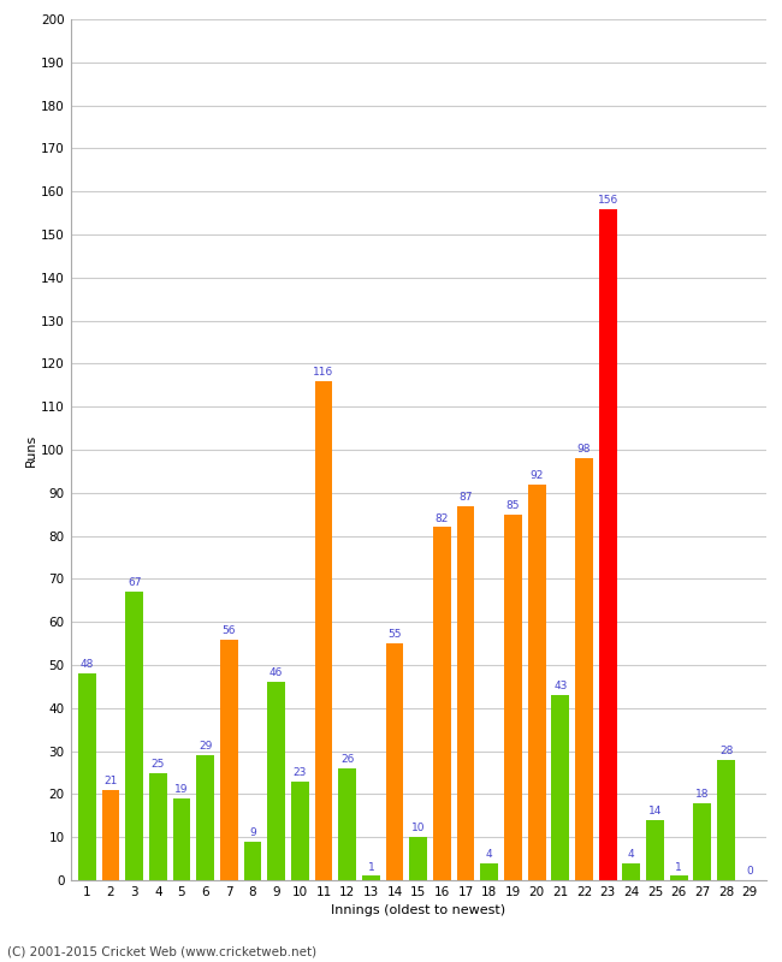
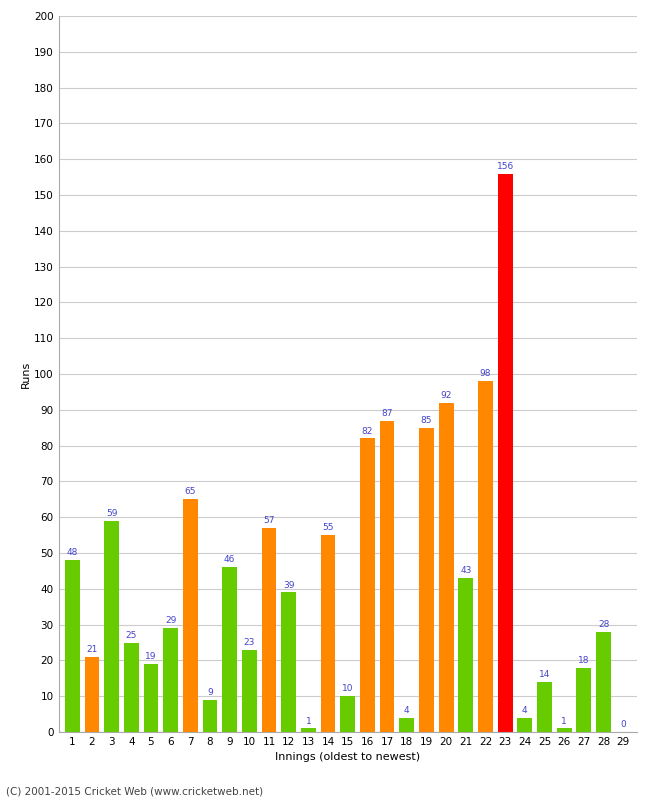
3: 67 -> 59
7: 56 -> 65
11: 116 -> 57
12: 26 -> 39
